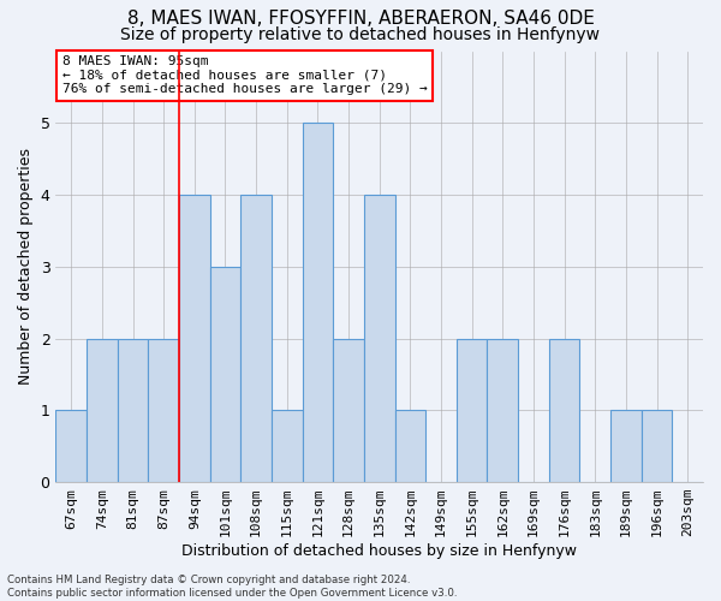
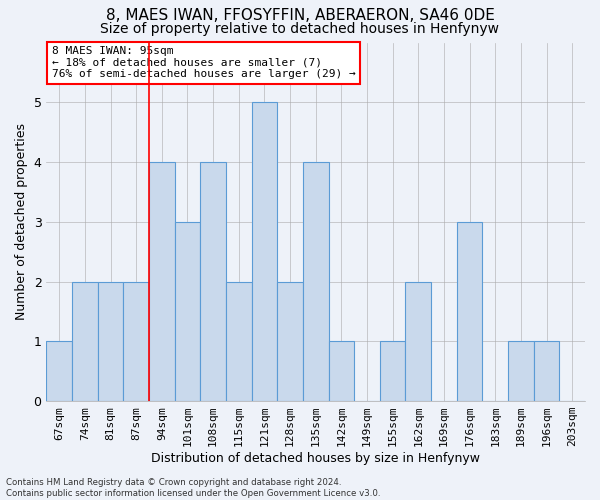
115sqm: 1 -> 2
155sqm: 2 -> 1
176sqm: 2 -> 3
